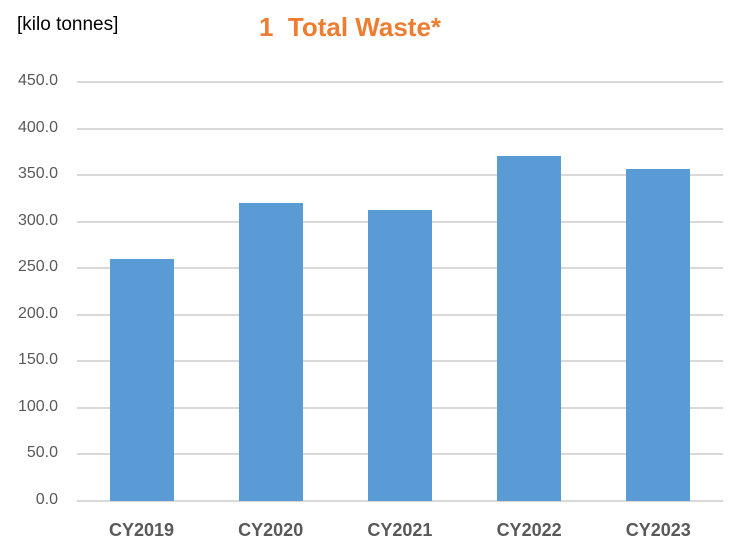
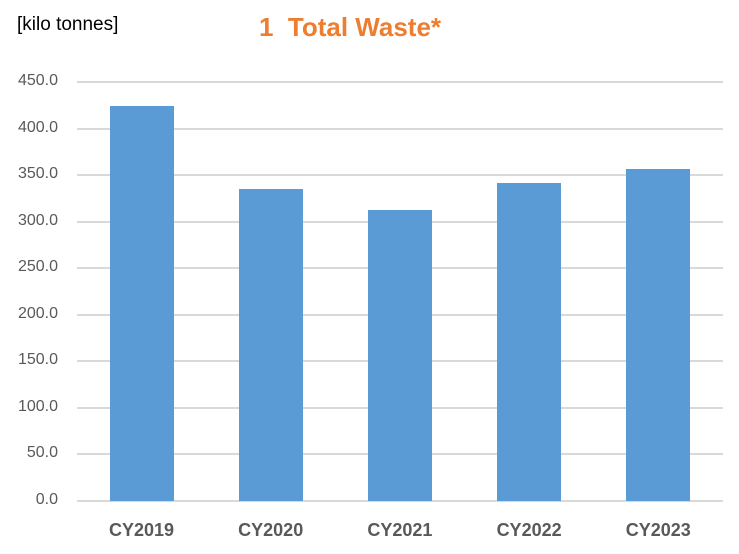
CY2019: 260 -> 420
CY2020: 320 -> 340
CY2022: 370 -> 340
